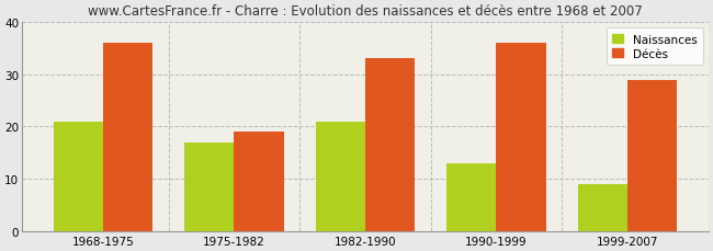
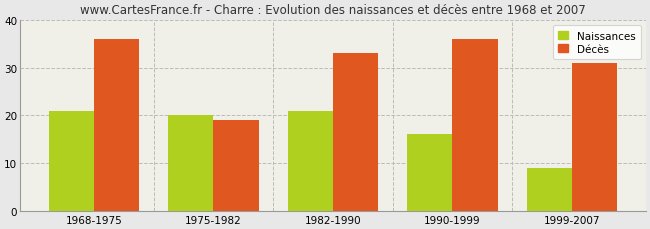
Naissances/1975-1982: 17 -> 20
Naissances/1990-1999: 13 -> 16
Décès/1999-2007: 29 -> 31
